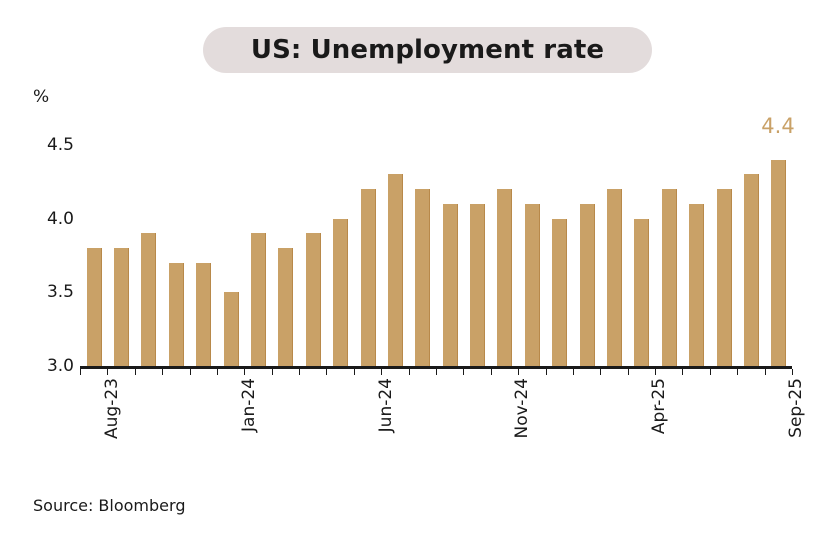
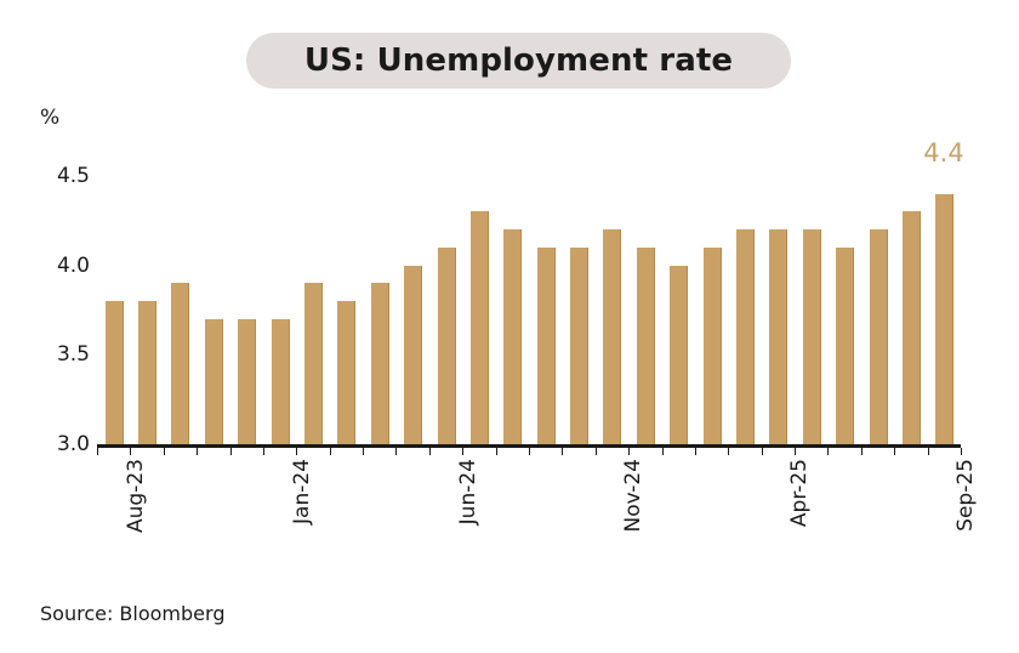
Jan-24: 3.5 -> 3.7
Jun-24: 4.2 -> 4.1
Apr-25: 4.0 -> 4.2
